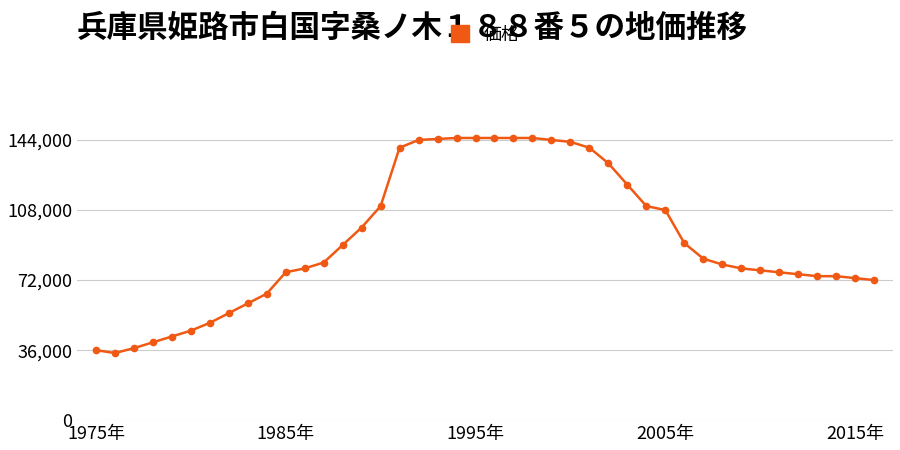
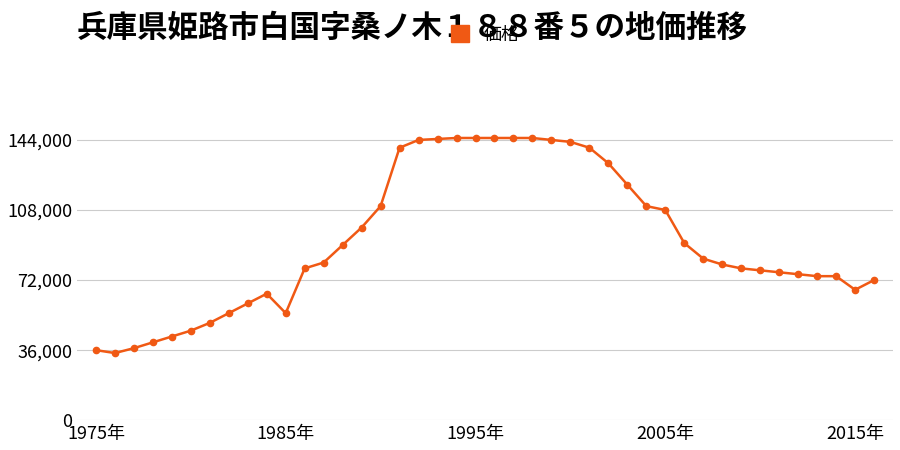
1985年: 76,000 -> 55,000
2015年: 73,000 -> 67,000
